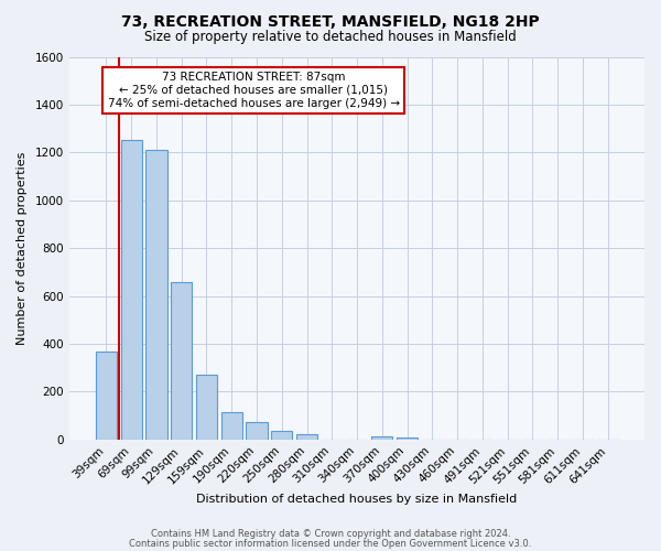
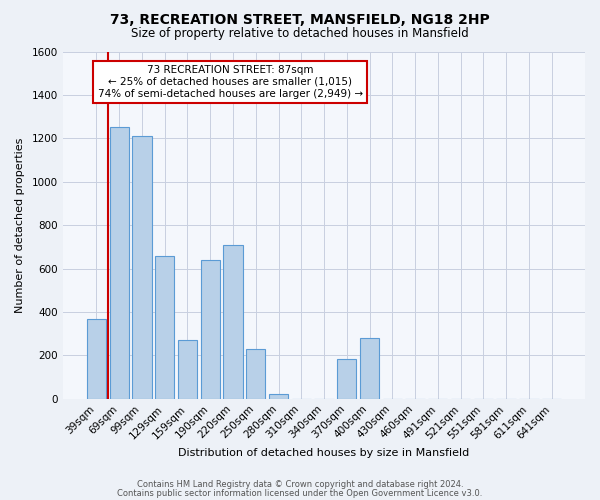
190sqm: 115 -> 640
220sqm: 75 -> 710
250sqm: 38 -> 230
370sqm: 15 -> 185
400sqm: 8 -> 280
